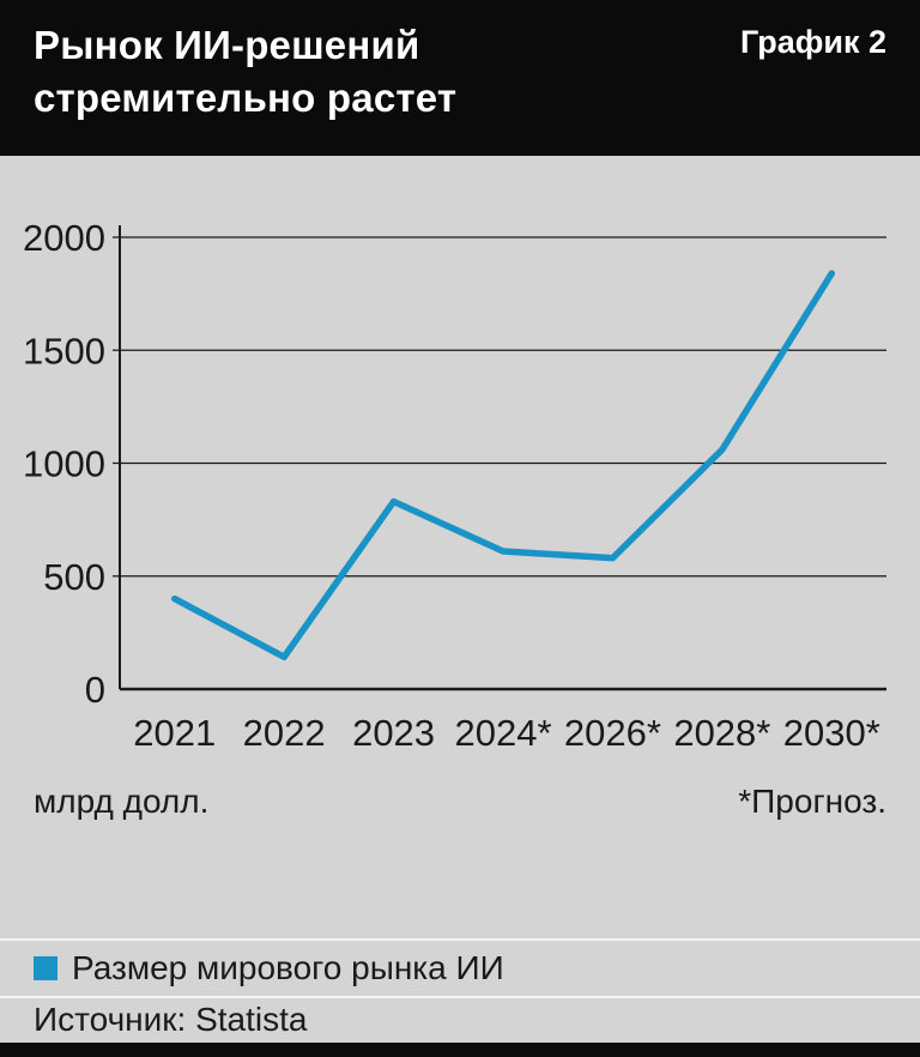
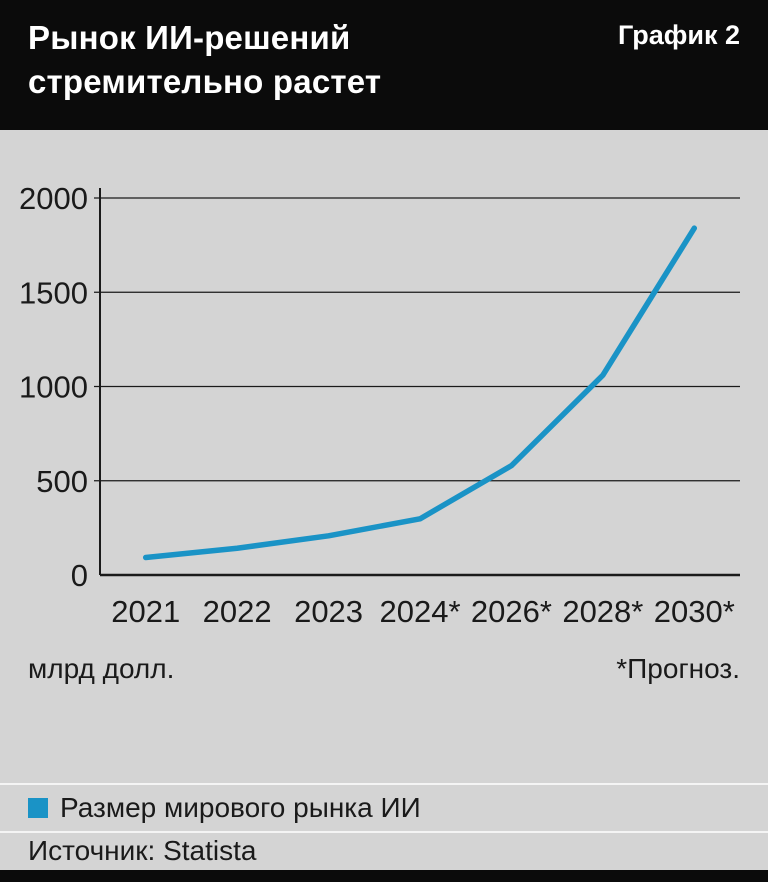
2021: 400 -> 90
2023: 830 -> 210
2024*: 610 -> 300
